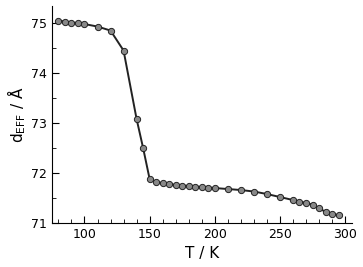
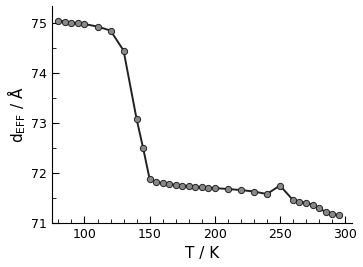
250: 71.52 -> 71.75
